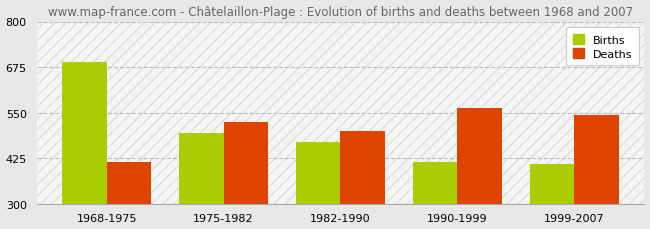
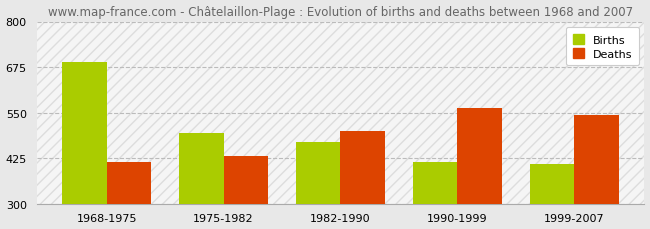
Deaths/1975-1982: 525 -> 432
